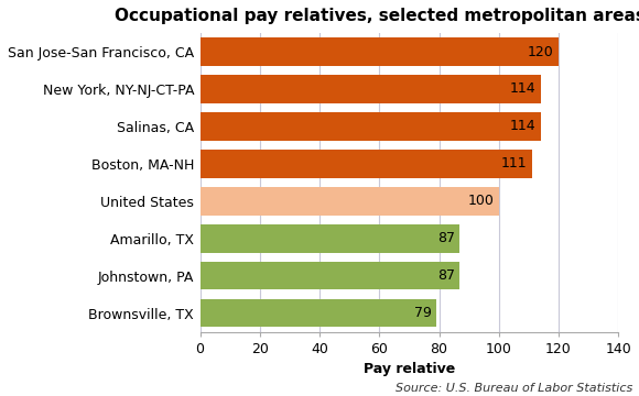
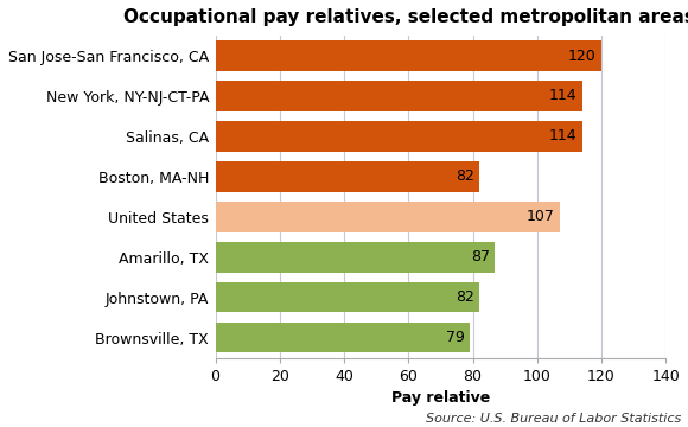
Boston, MA-NH: 111 -> 82
United States: 100 -> 107
Johnstown, PA: 87 -> 82
